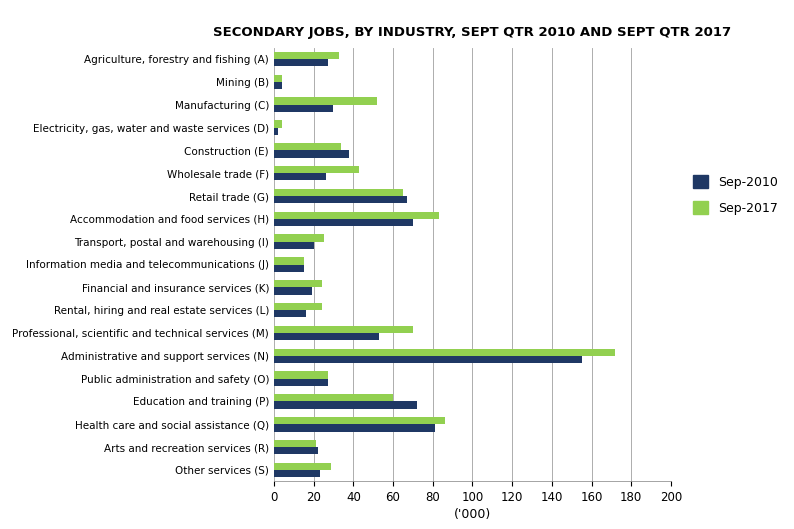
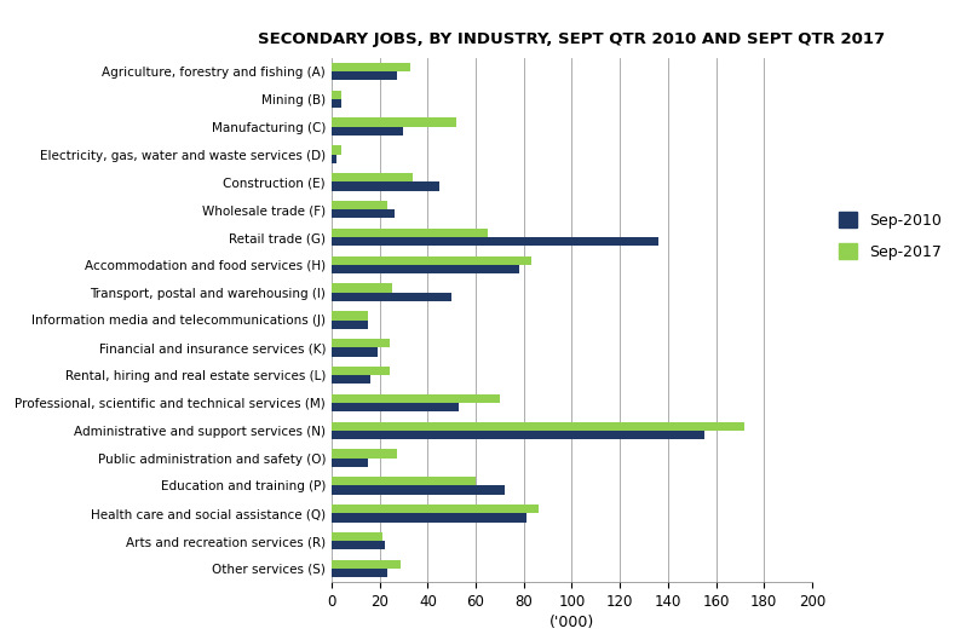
Sep-2010/Construction (E): 38 -> 45
Sep-2017/Wholesale trade (F): 43 -> 23
Sep-2010/Retail trade (G): 67 -> 136
Sep-2010/Accommodation and food services (H): 70 -> 78
Sep-2010/Transport, postal and warehousing (I): 20 -> 50
Sep-2010/Public administration and safety (O): 27 -> 15
